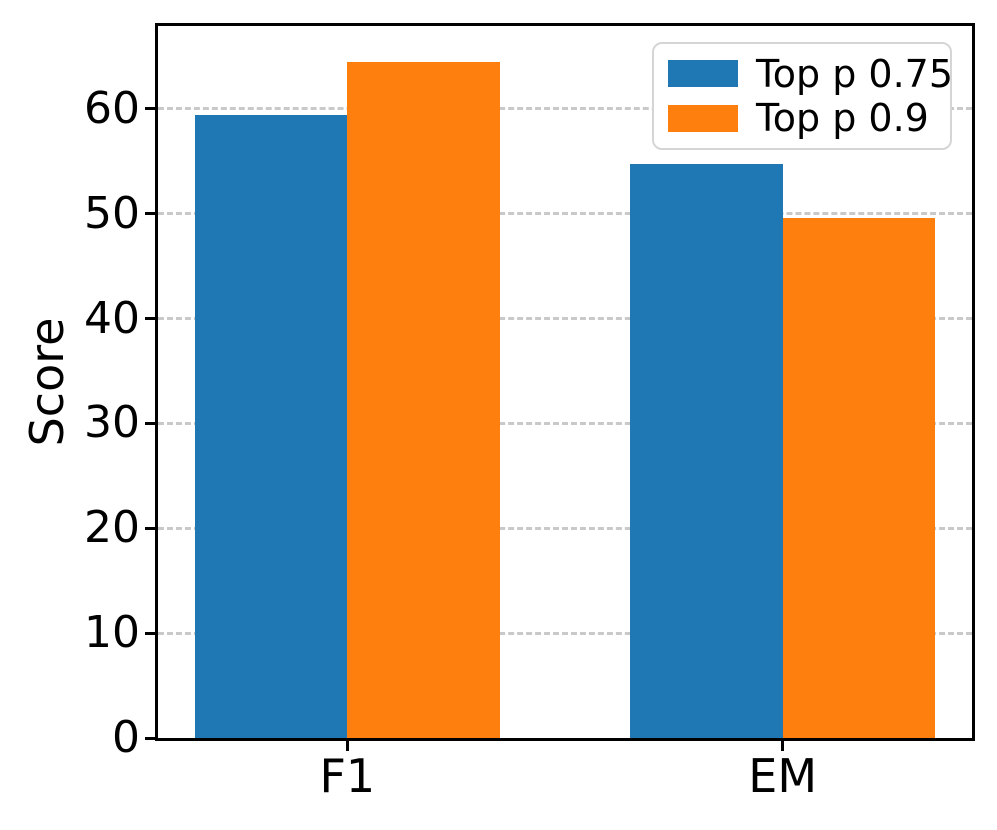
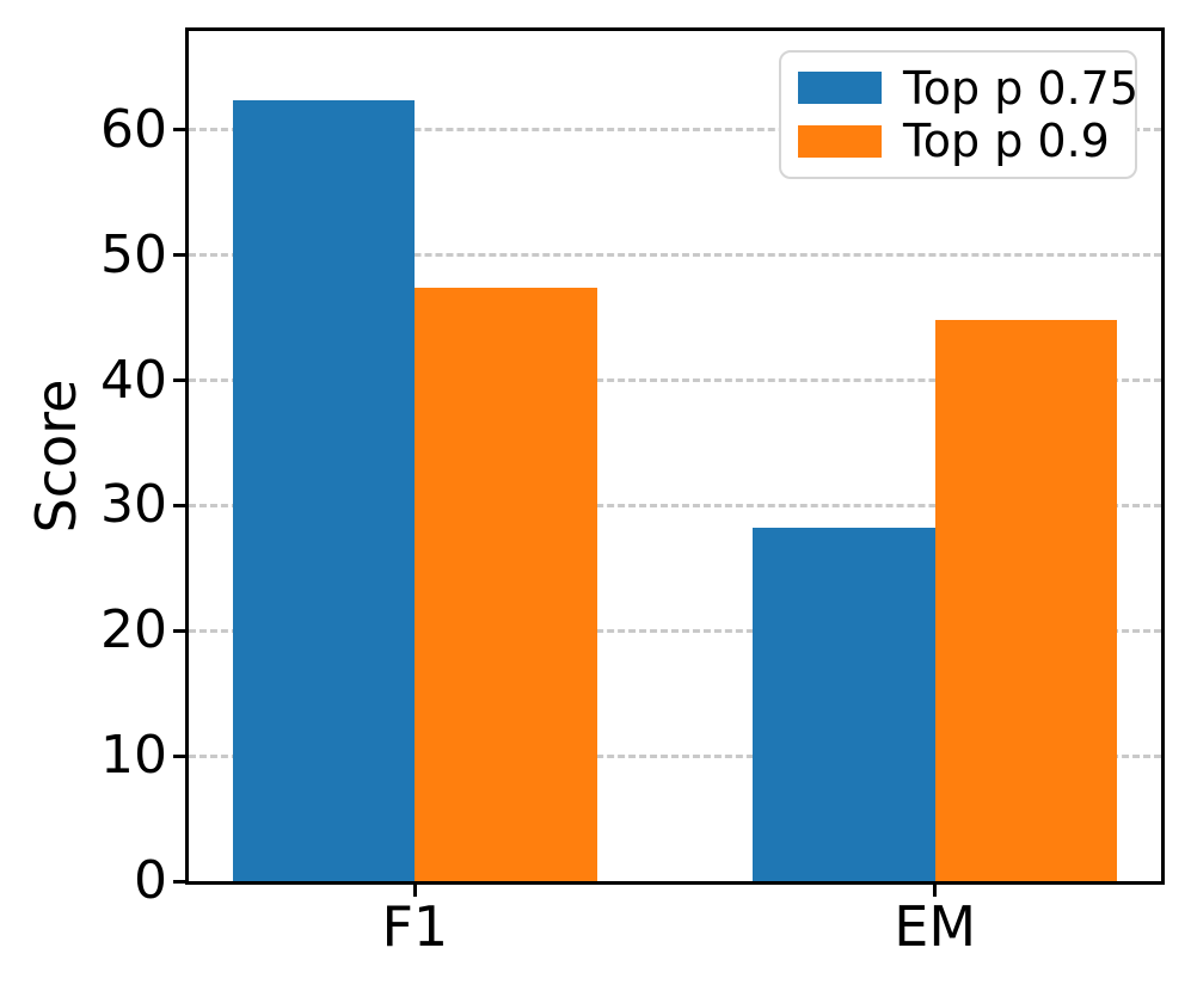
Top p 0.75/F1: 59.4 -> 62.4
Top p 0.9/F1: 64.5 -> 47.4
Top p 0.75/EM: 54.7 -> 28.2
Top p 0.9/EM: 49.6 -> 44.8
